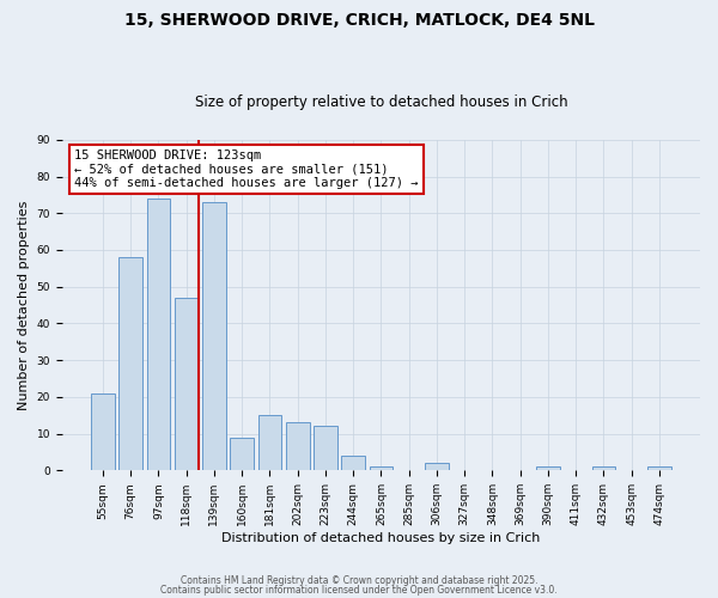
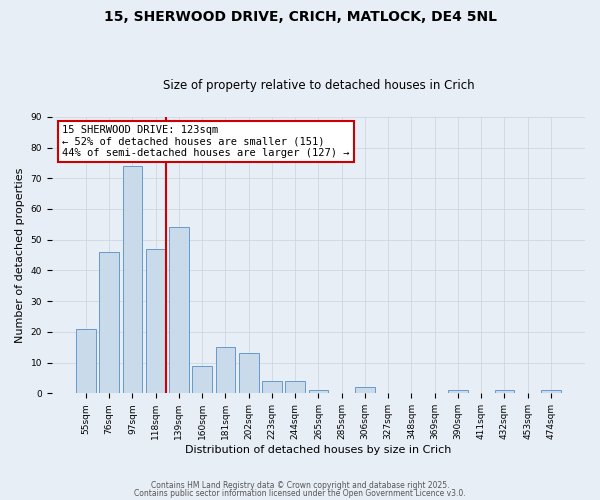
76sqm: 58 -> 46
139sqm: 73 -> 54
223sqm: 12 -> 4
